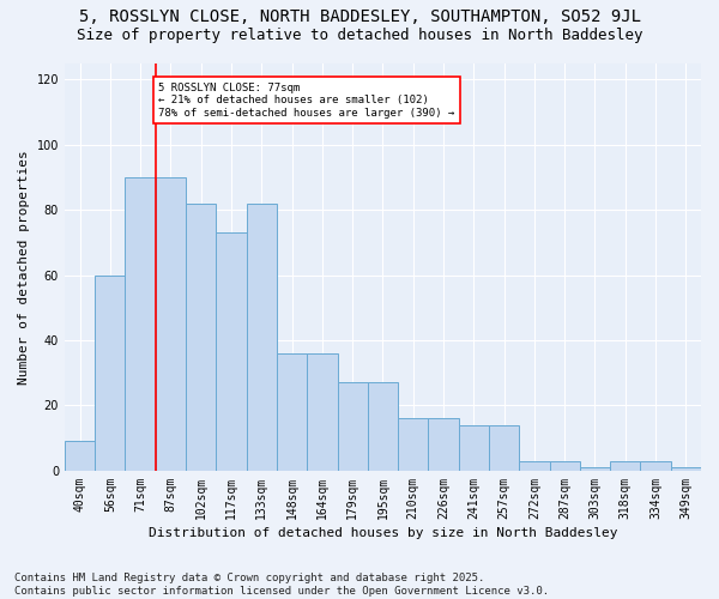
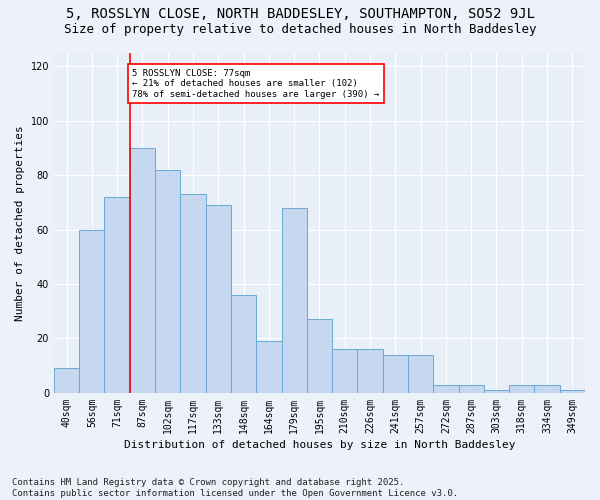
71sqm: 90 -> 72
133sqm: 82 -> 69
164sqm: 36 -> 19
179sqm: 27 -> 68
